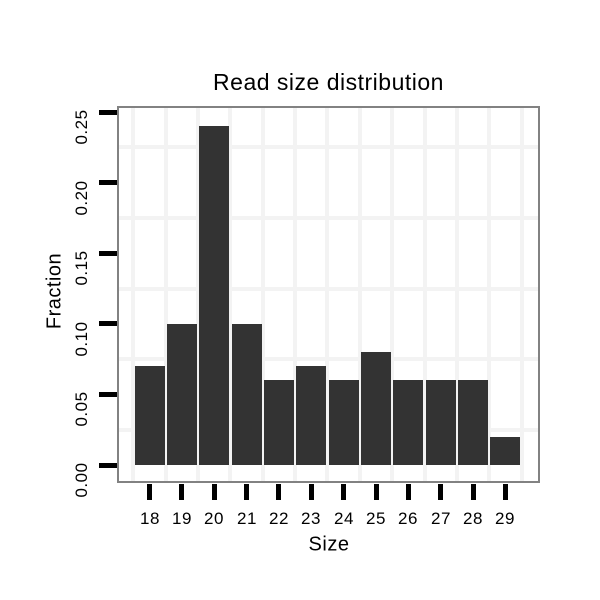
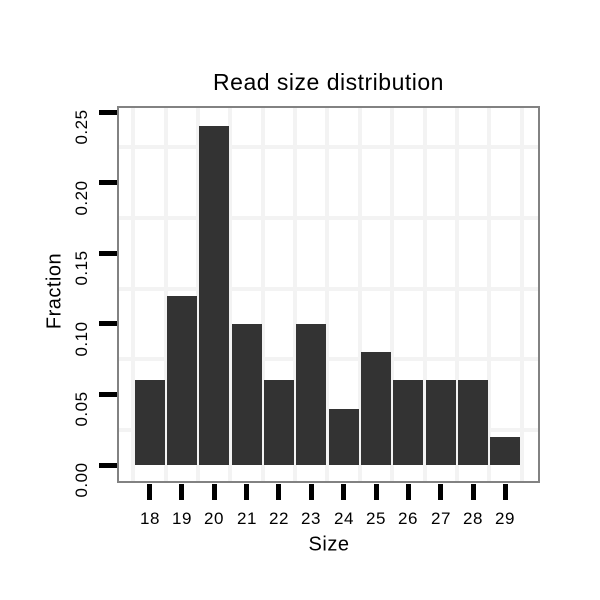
18: 0.07 -> 0.06
19: 0.10 -> 0.12
23: 0.07 -> 0.10
24: 0.06 -> 0.04
